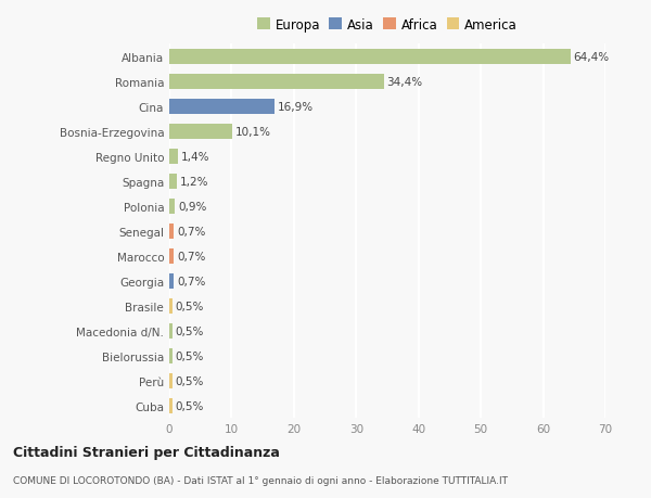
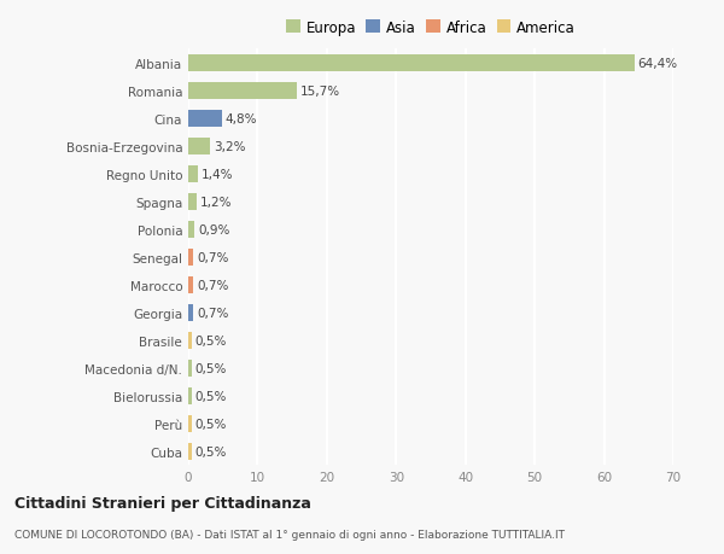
Romania: 34,4% -> 15,7%
Cina: 16,9% -> 4,8%
Bosnia-Erzegovina: 10,1% -> 3,2%
